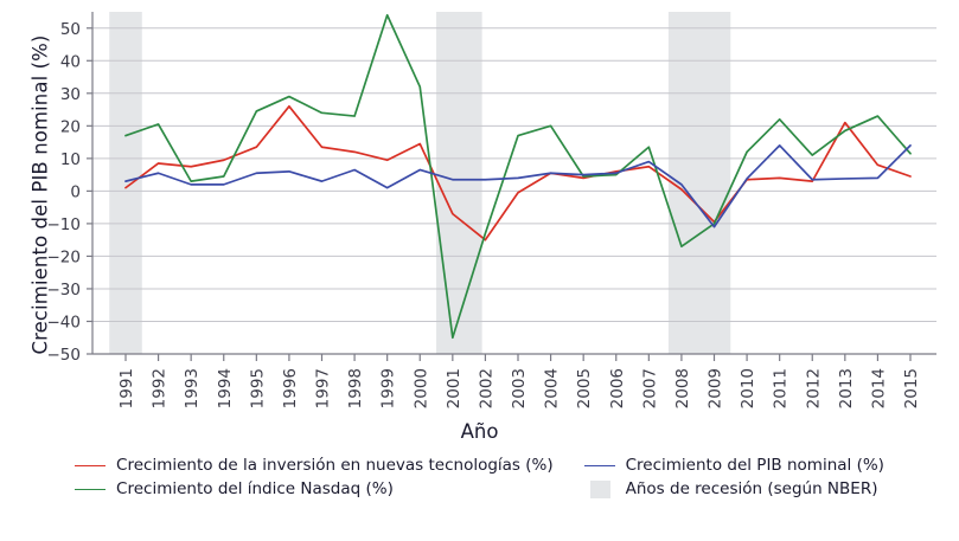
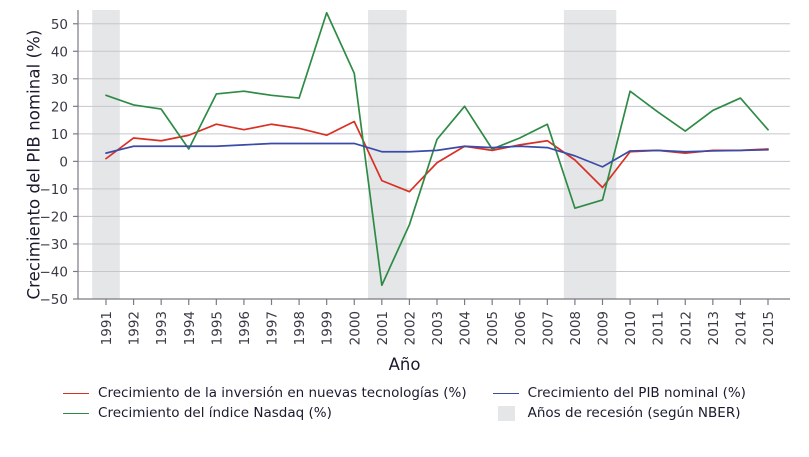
Crecimiento del índice Nasdaq (%)/1991: 17 -> 24
Crecimiento del índice Nasdaq (%)/1993: 3 -> 19
Crecimiento del PIB nominal (%)/1993: 2 -> 6
Crecimiento del PIB nominal (%)/1994: 2 -> 6
Crecimiento de la inversión en nuevas tecnologías (%)/1996: 26 -> 12
Crecimiento del índice Nasdaq (%)/1996: 29 -> 26
Crecimiento del PIB nominal (%)/1997: 3 -> 6
Crecimiento del PIB nominal (%)/1999: 1 -> 6
Crecimiento de la inversión en nuevas tecnologías (%)/2002: -15 -> -11
Crecimiento del índice Nasdaq (%)/2002: -13 -> -23
Crecimiento del índice Nasdaq (%)/2003: 17 -> 8
Crecimiento del índice Nasdaq (%)/2006: 5 -> 8
Crecimiento del PIB nominal (%)/2007: 9 -> 5
Crecimiento del índice Nasdaq (%)/2009: -10 -> -14
Crecimiento del PIB nominal (%)/2009: -11 -> -2
Crecimiento del índice Nasdaq (%)/2010: 12 -> 26
Crecimiento del índice Nasdaq (%)/2011: 22 -> 18
Crecimiento del PIB nominal (%)/2011: 14 -> 4
Crecimiento de la inversión en nuevas tecnologías (%)/2013: 21 -> 4
Crecimiento de la inversión en nuevas tecnologías (%)/2014: 8 -> 4
Crecimiento del PIB nominal (%)/2015: 14 -> 4
